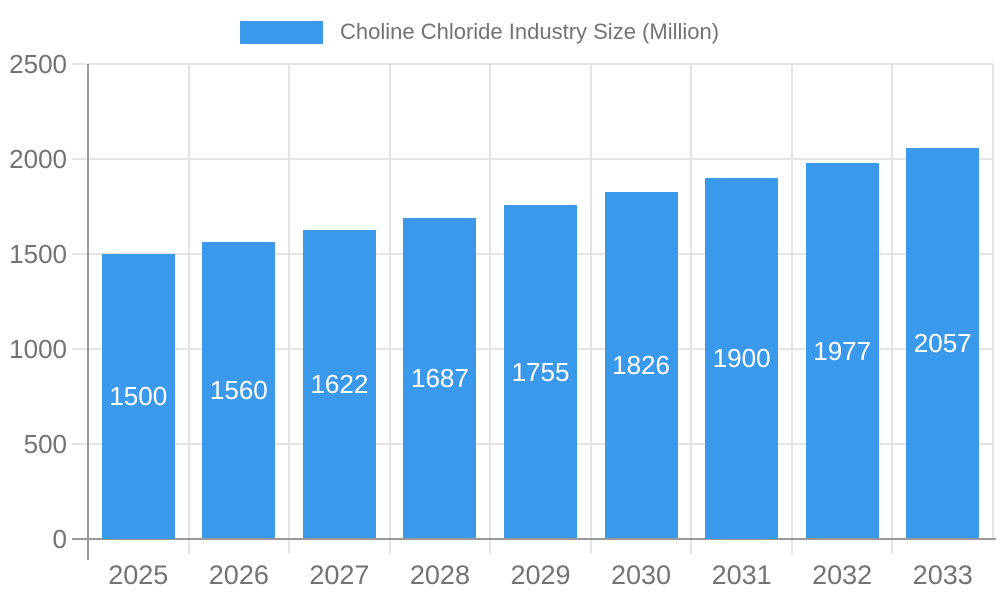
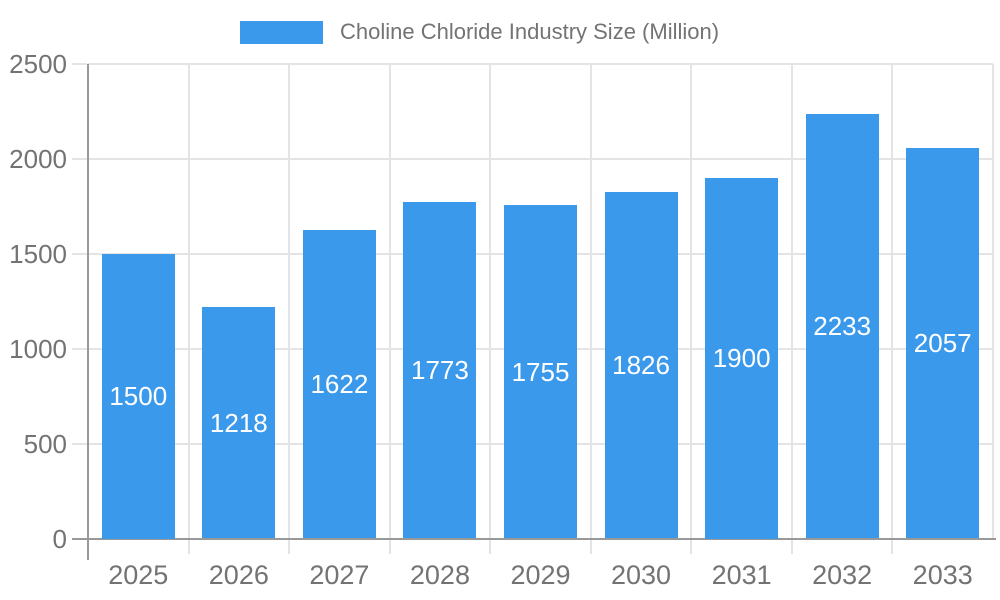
2026: 1560 -> 1218
2028: 1687 -> 1773
2032: 1977 -> 2233
